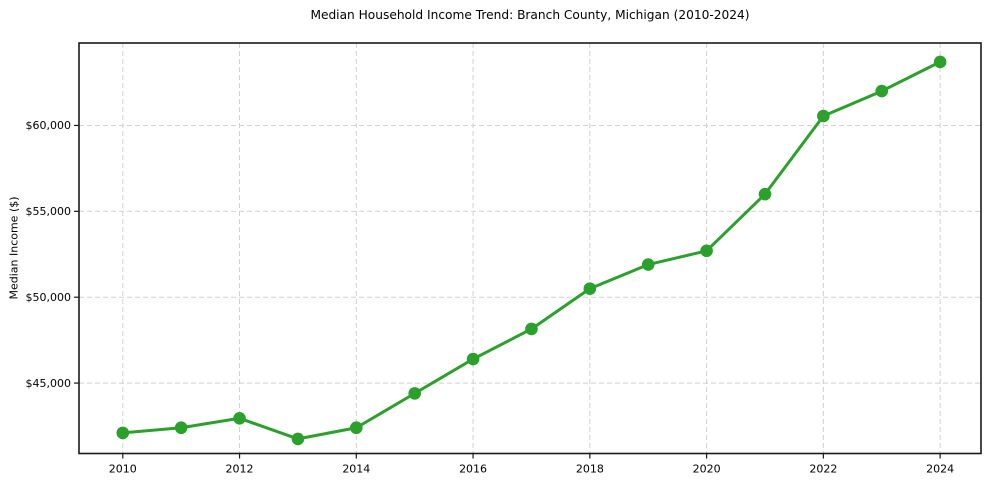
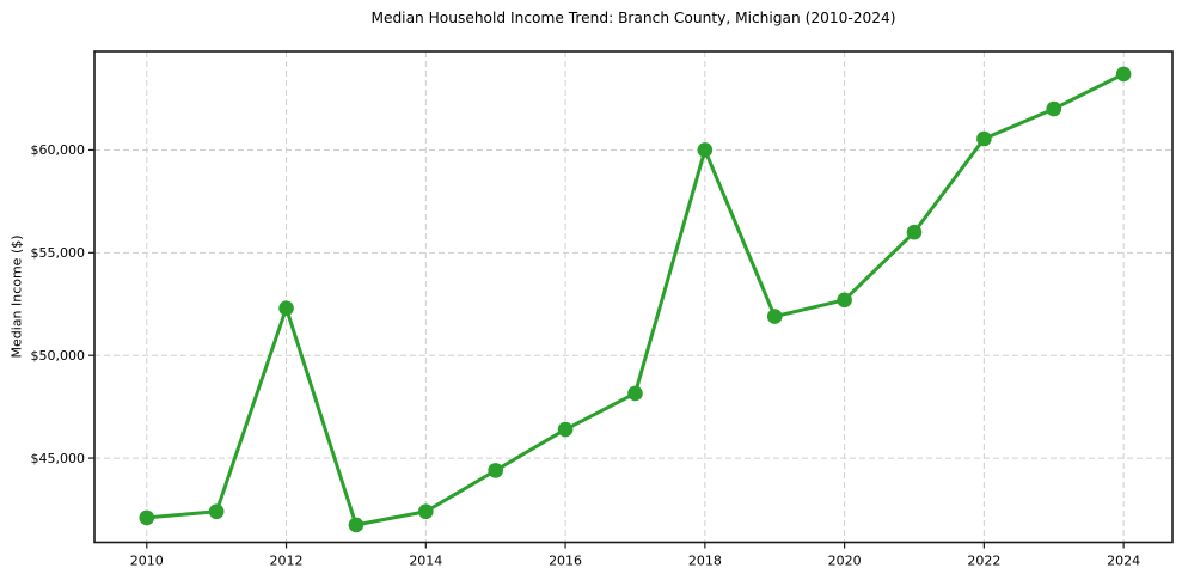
2012: $43000 -> $52300
2018: $50500 -> $60000
